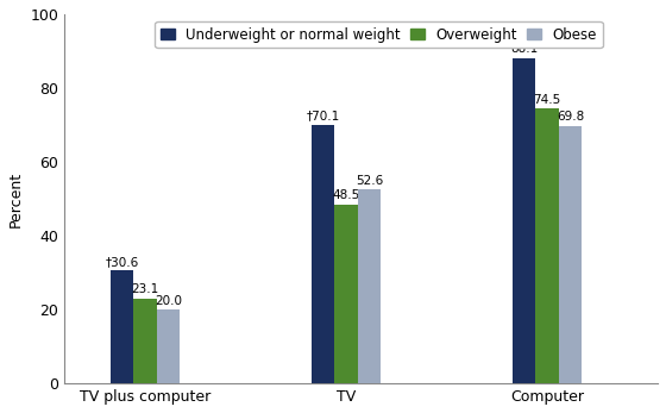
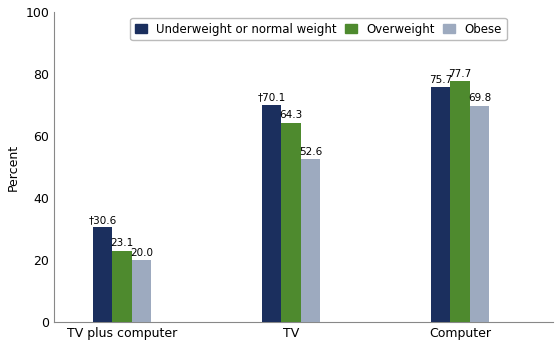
Overweight/TV: 48.5 -> 64.3
Underweight or normal weight/Computer: 88.1 -> 75.7
Overweight/Computer: 74.5 -> 77.7
